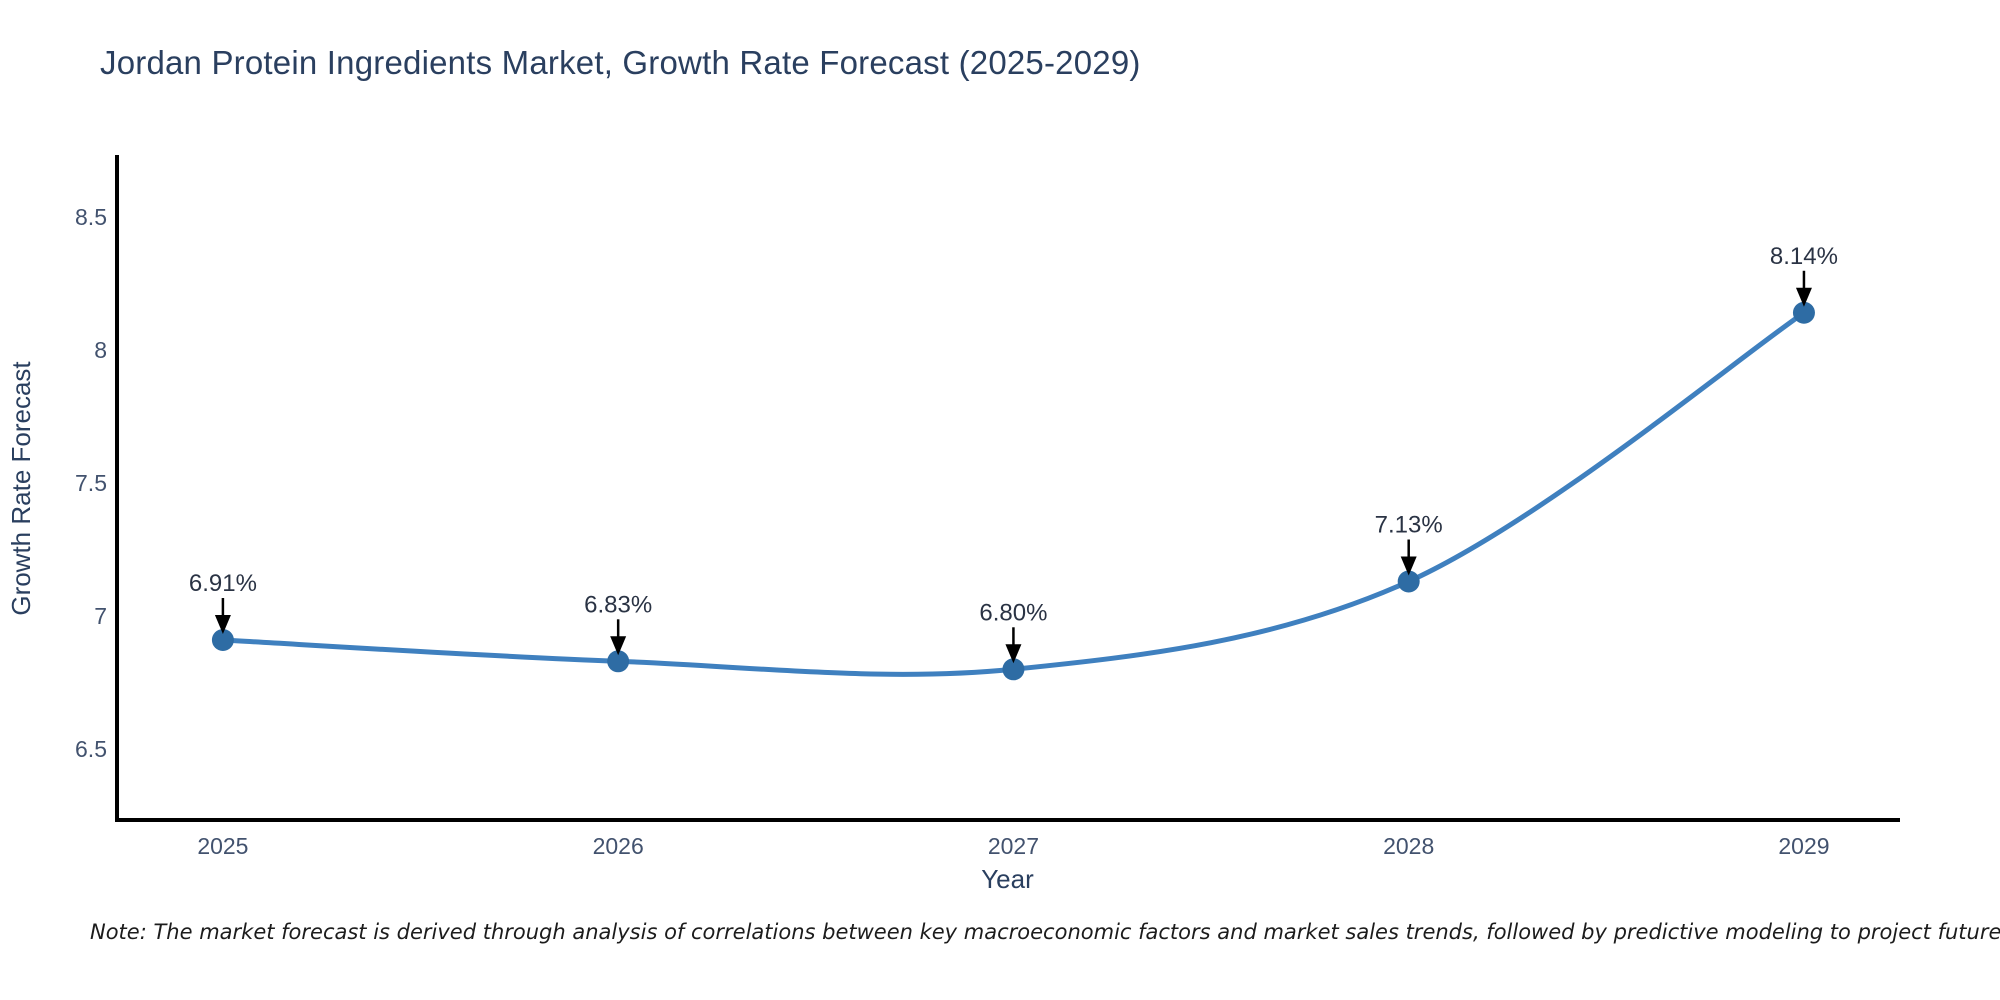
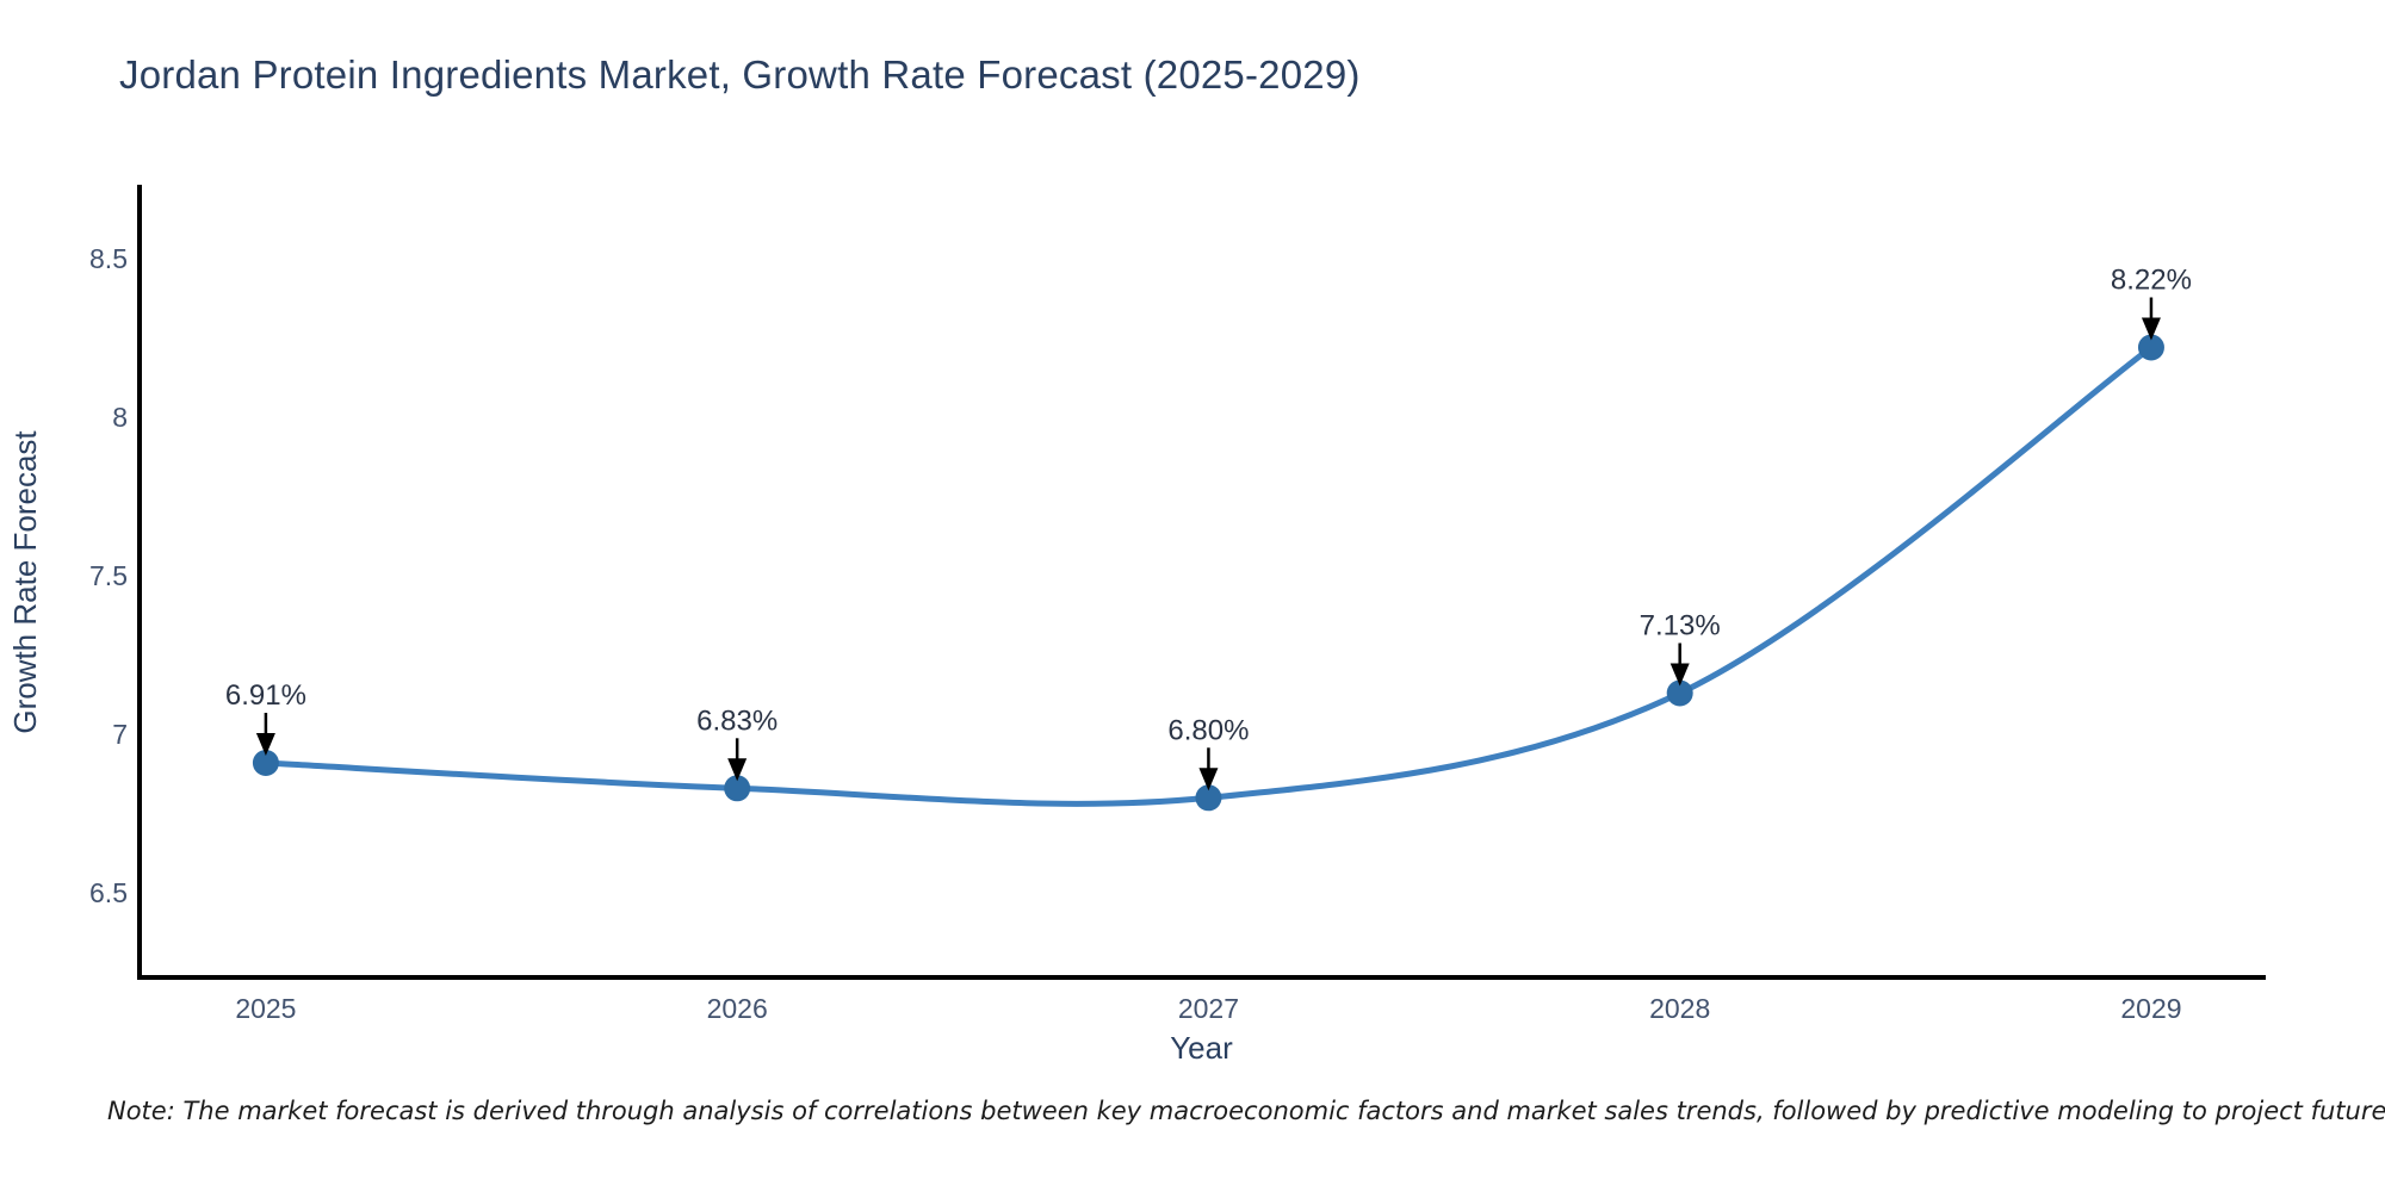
2029: 8.14% -> 8.22%
